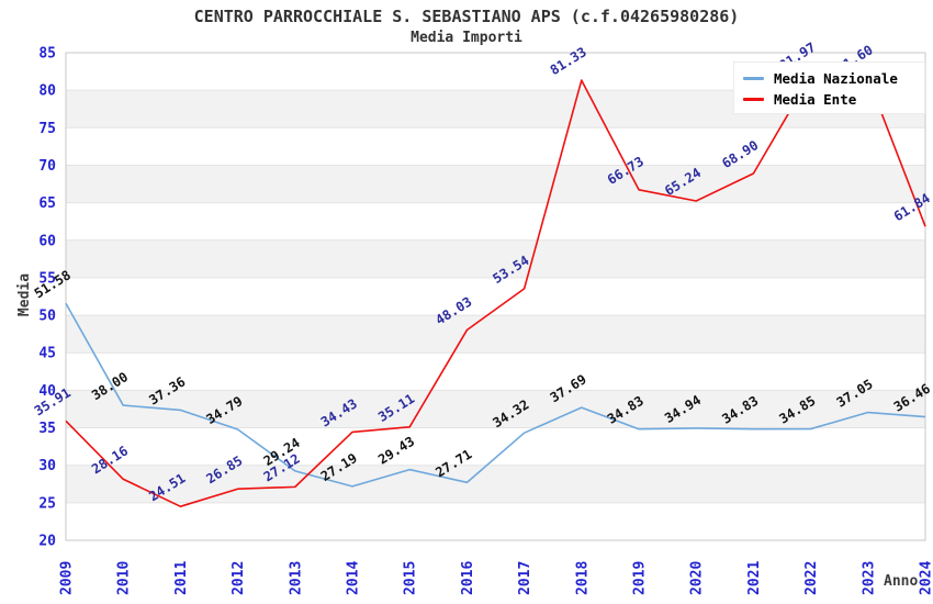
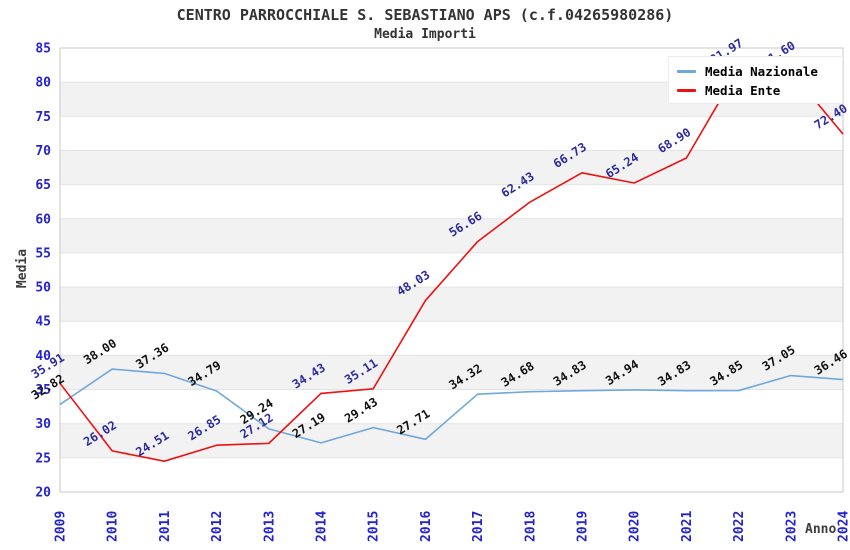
Media Nazionale/2009: 51.58 -> 32.82
Media Ente/2010: 28.16 -> 26.02
Media Ente/2017: 53.54 -> 56.66
Media Nazionale/2018: 37.69 -> 34.68
Media Ente/2018: 81.33 -> 62.43
Media Ente/2024: 61.84 -> 72.40
